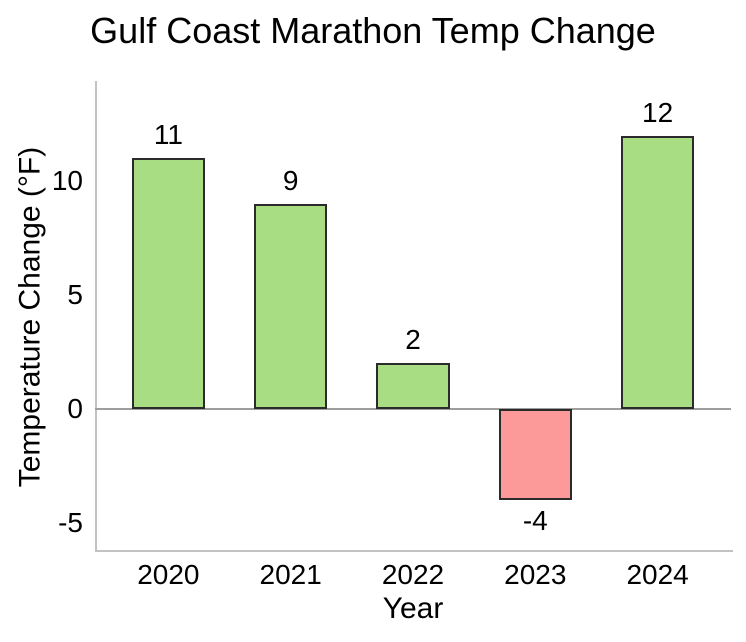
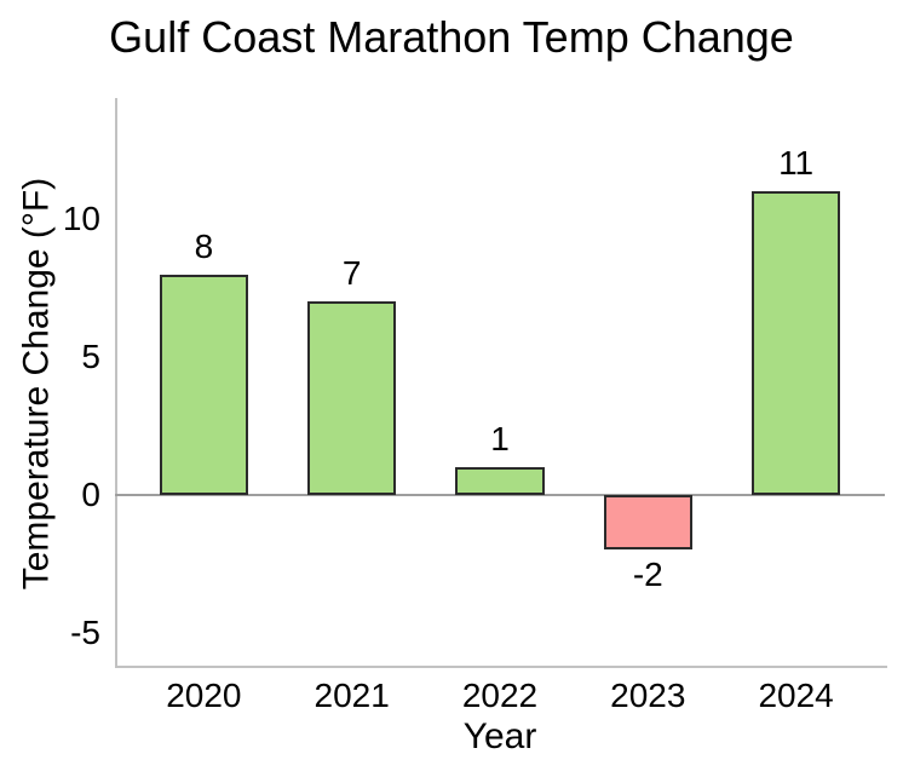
2020: 11 -> 8
2021: 9 -> 7
2022: 2 -> 1
2023: -4 -> -2
2024: 12 -> 11
